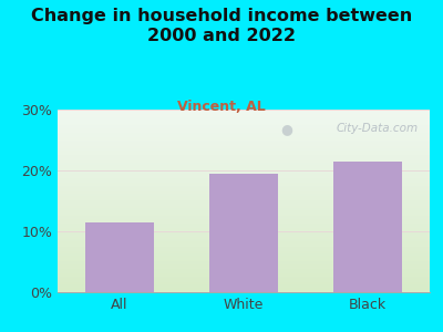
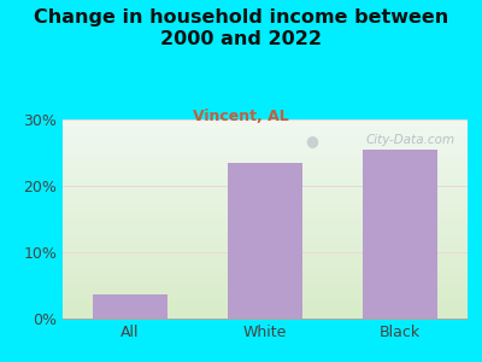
All: 11.5% -> 3.6%
White: 19.5% -> 23.4%
Black: 21.5% -> 25.4%
